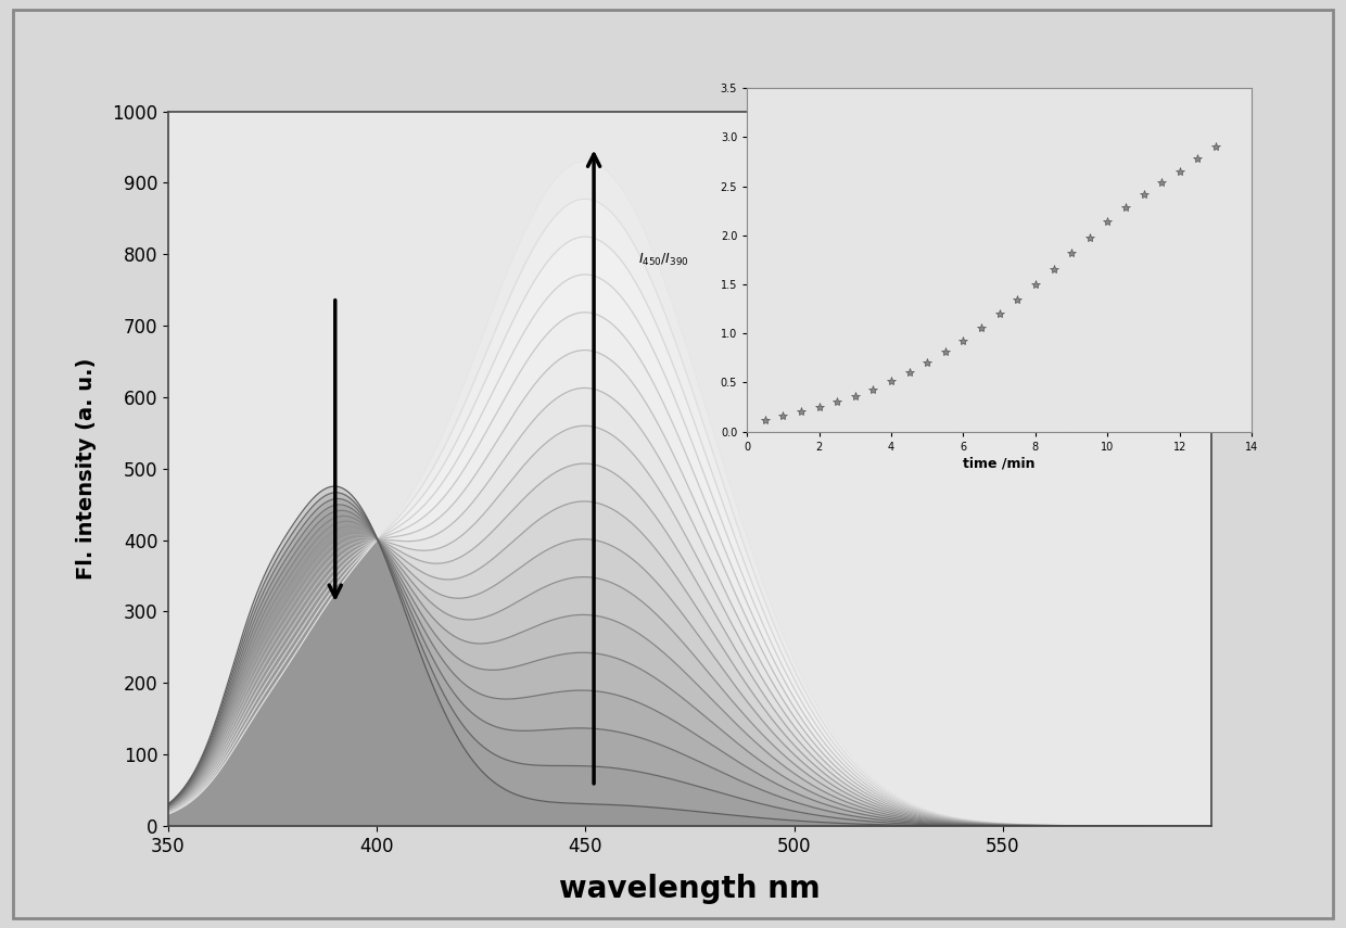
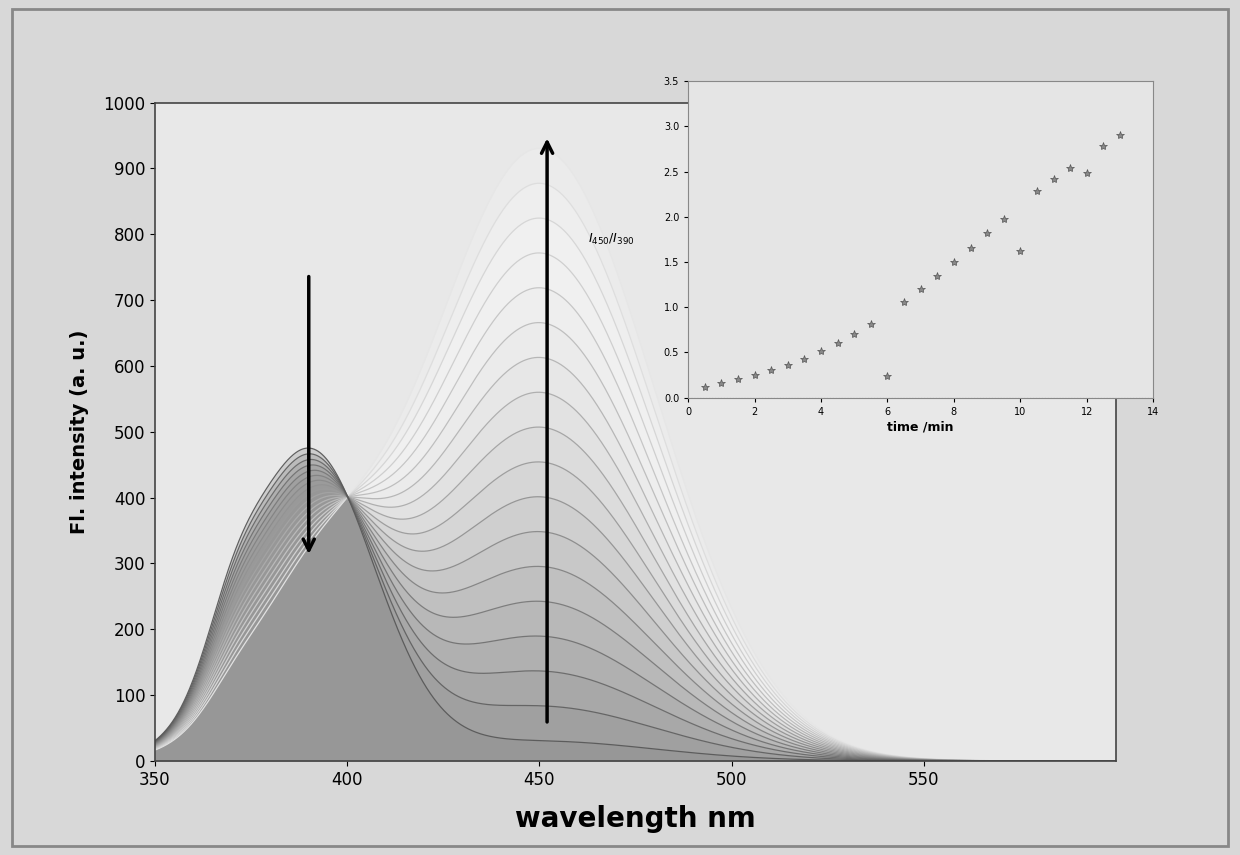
6: 0.93 -> 0.24
10: 2.14 -> 1.62
12: 2.65 -> 2.48
